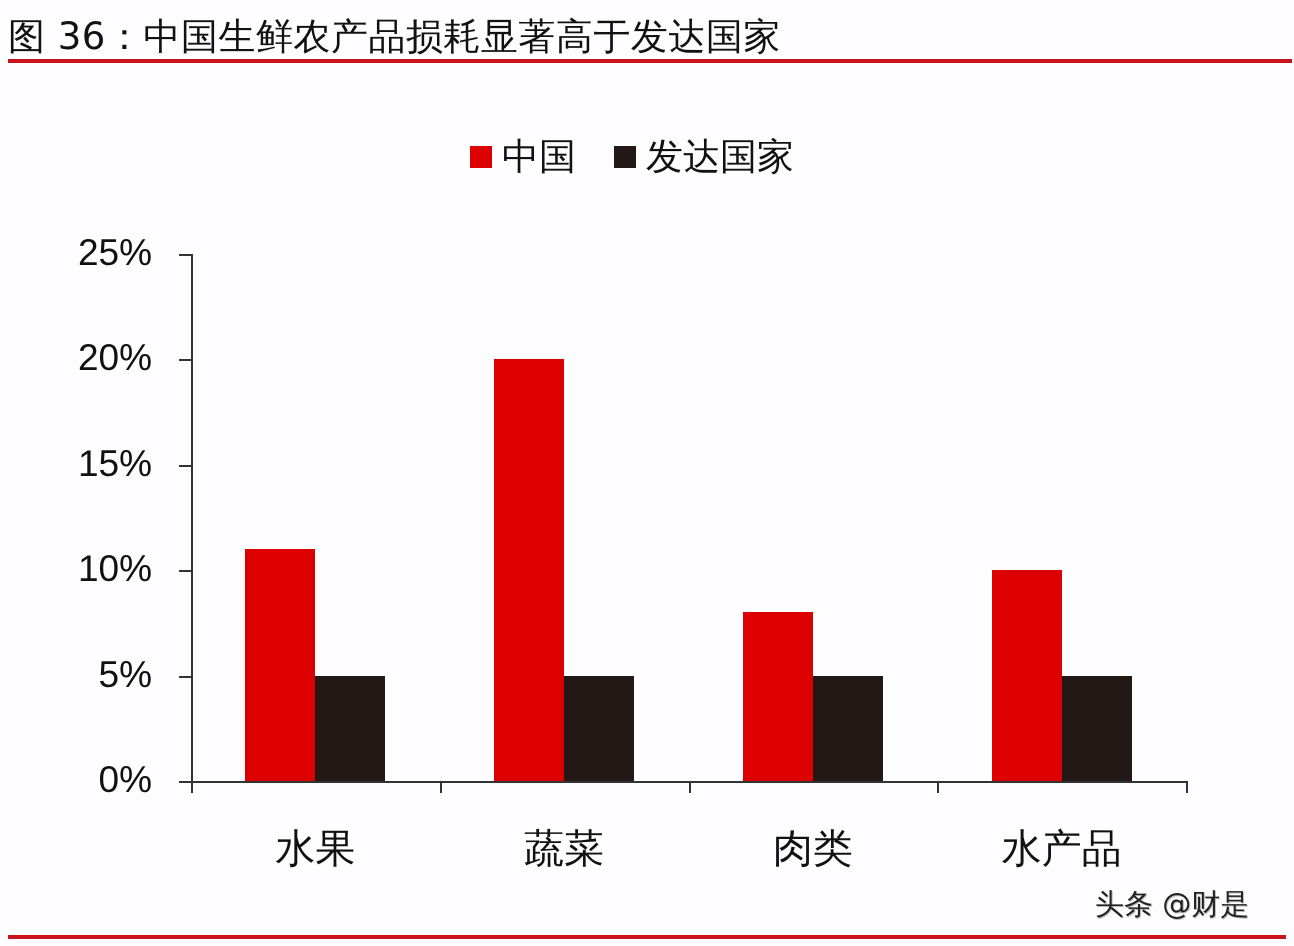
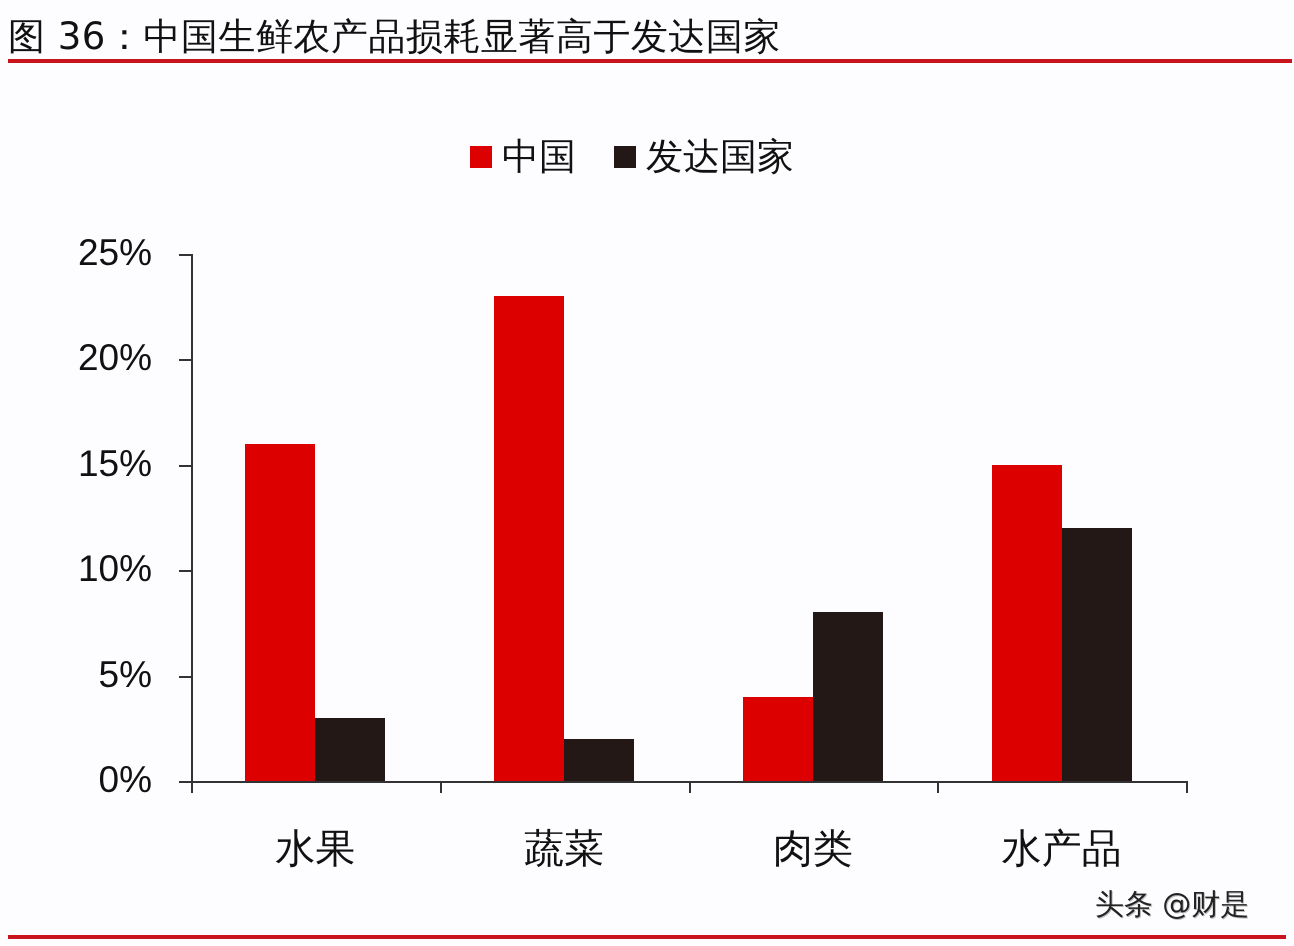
中国/水果: 11% -> 16%
发达国家/水果: 5% -> 3%
中国/蔬菜: 20% -> 23%
发达国家/蔬菜: 5% -> 2%
中国/肉类: 8% -> 4%
发达国家/肉类: 5% -> 8%
中国/水产品: 10% -> 15%
发达国家/水产品: 5% -> 12%
